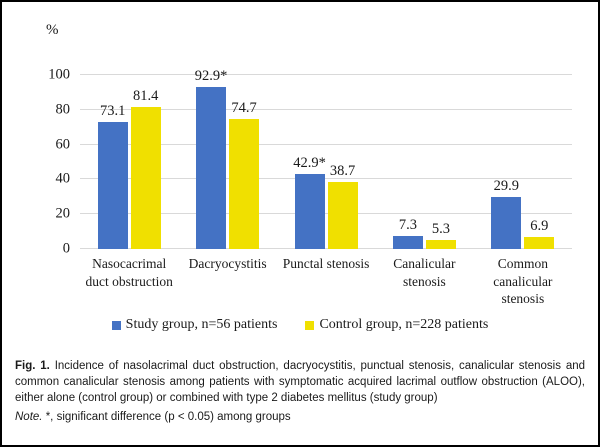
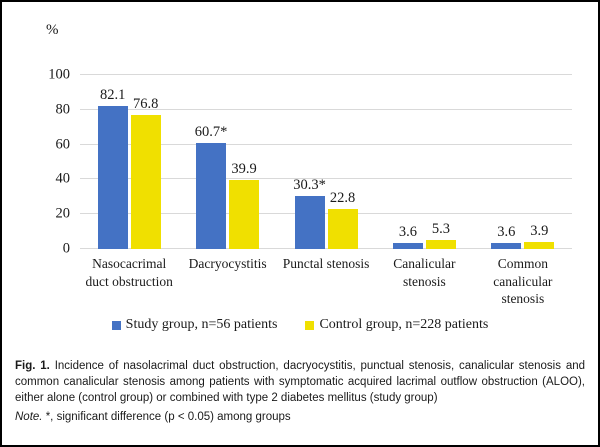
Study group, n=56 patients/Nasocacrimal duct obstruction: 73.1 -> 82.1
Control group, n=228 patients/Nasocacrimal duct obstruction: 81.4 -> 76.8
Study group, n=56 patients/Dacryocystitis: 92.9 -> 60.7
Control group, n=228 patients/Dacryocystitis: 74.7 -> 39.9
Study group, n=56 patients/Punctal stenosis: 42.9 -> 30.3
Control group, n=228 patients/Punctal stenosis: 38.7 -> 22.8
Study group, n=56 patients/Canalicular stenosis: 7.3 -> 3.6
Study group, n=56 patients/Common canalicular stenosis: 29.9 -> 3.6
Control group, n=228 patients/Common canalicular stenosis: 6.9 -> 3.9
